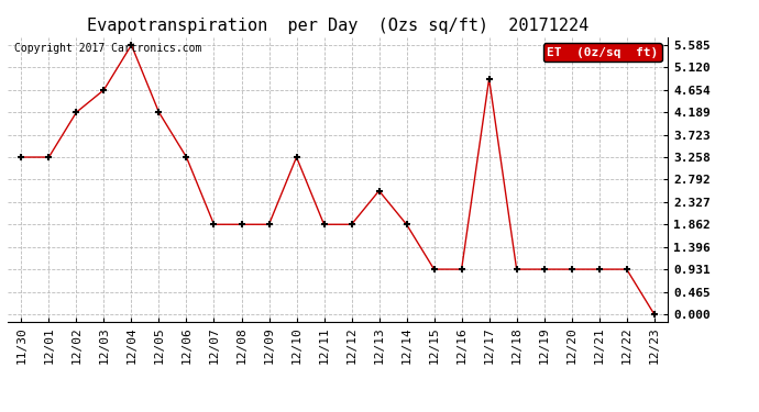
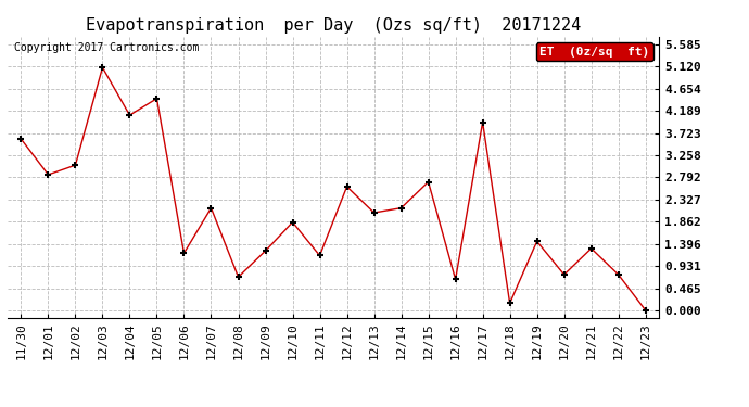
11/30: 3.26 -> 3.60
12/01: 3.26 -> 2.85
12/02: 4.19 -> 3.05
12/03: 4.65 -> 5.10
12/04: 5.58 -> 4.10
12/05: 4.19 -> 4.45
12/06: 3.26 -> 1.20
12/07: 1.86 -> 2.15
12/08: 1.86 -> 0.70
12/09: 1.86 -> 1.25
12/10: 3.26 -> 1.85
12/11: 1.86 -> 1.15
12/12: 1.86 -> 2.60
12/13: 2.56 -> 2.05
12/14: 1.86 -> 2.15
12/15: 0.93 -> 2.70
12/16: 0.93 -> 0.65
12/17: 4.88 -> 3.95
12/18: 0.93 -> 0.15
12/19: 0.93 -> 1.45
12/20: 0.93 -> 0.75
12/21: 0.93 -> 1.30
12/22: 0.93 -> 0.75
